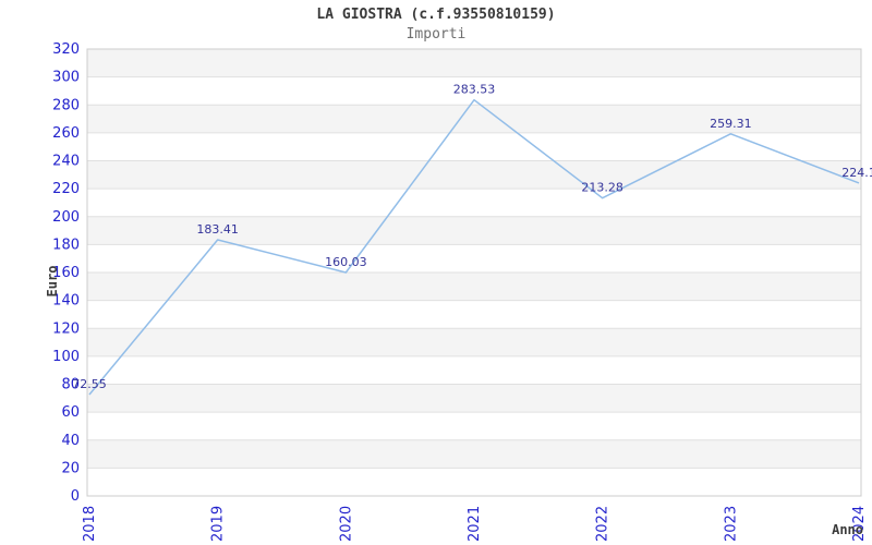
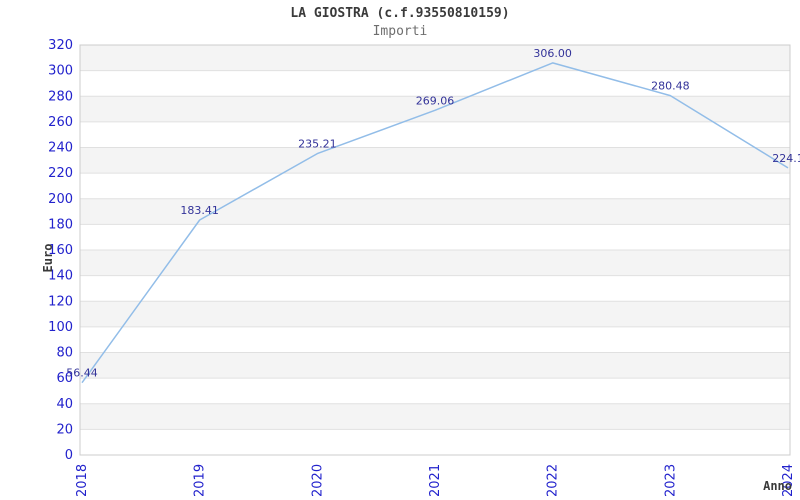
2018: 72.55 -> 56.44
2020: 160.03 -> 235.21
2021: 283.53 -> 269.06
2022: 213.28 -> 306.00
2023: 259.31 -> 280.48
